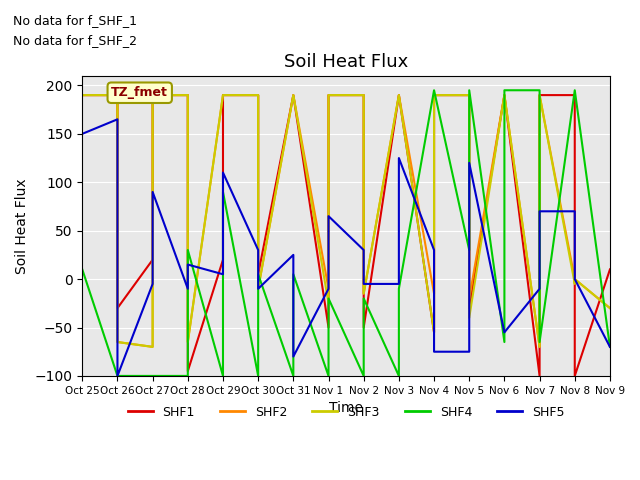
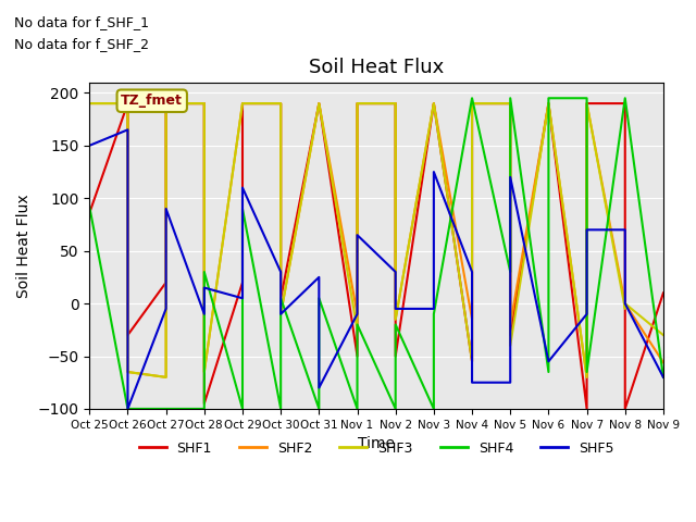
SHF1/Oct 25: 190 -> 86
SHF4/Oct 25: 10 -> 92
SHF2/Nov 9: -30 -> -56
